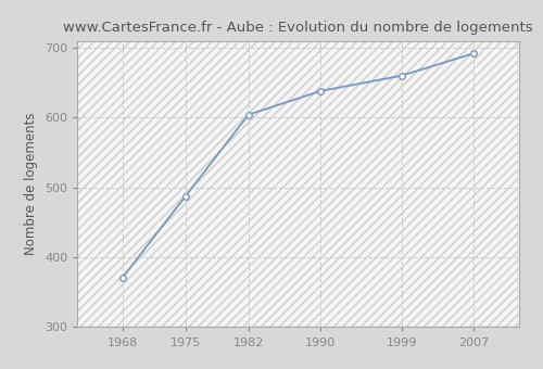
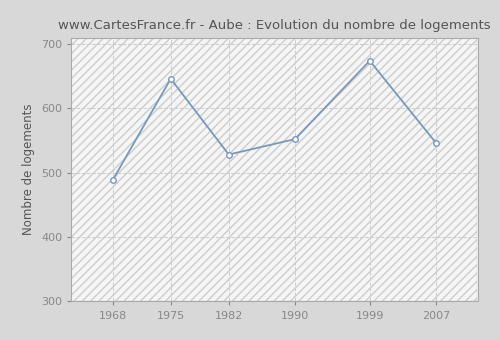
1968: 370 -> 488
1975: 487 -> 646
1982: 604 -> 528
1990: 638 -> 552
1999: 660 -> 674
2007: 692 -> 546
